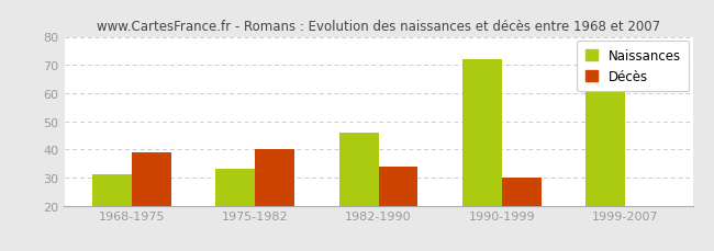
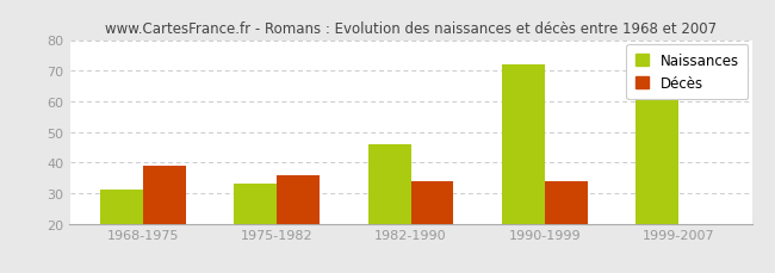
Décès/1975-1982: 40 -> 36
Décès/1990-1999: 30 -> 34
